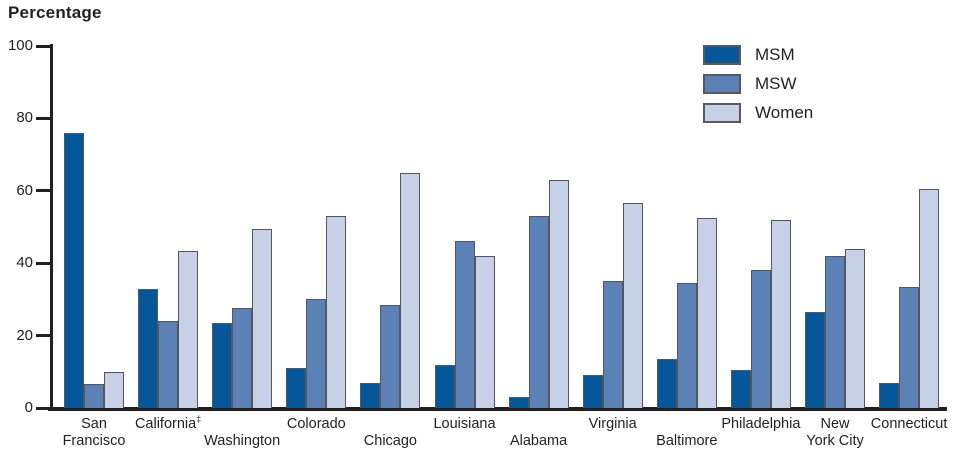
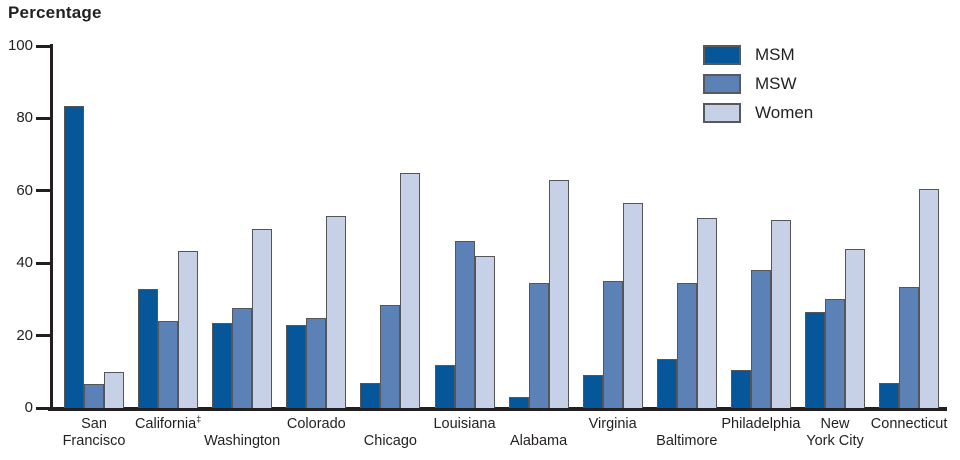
MSM/San Francisco: 76 -> 84
MSM/Colorado: 11 -> 23
MSW/Colorado: 30 -> 25
MSW/Alabama: 53 -> 34
MSW/New York City: 42 -> 30
